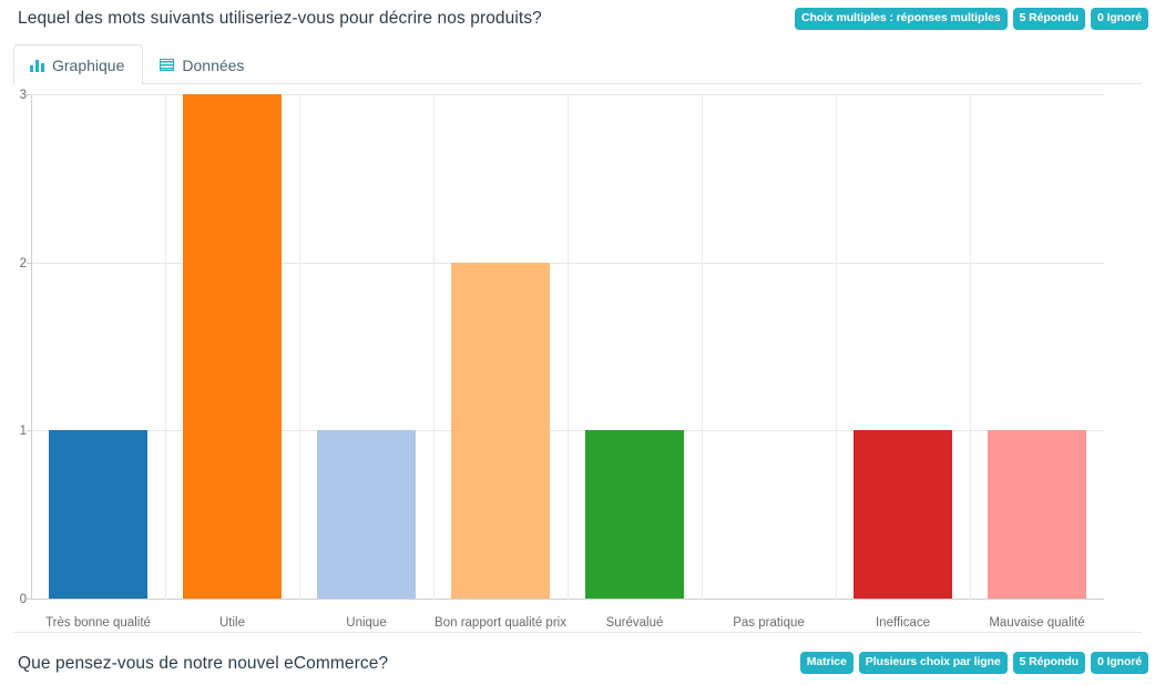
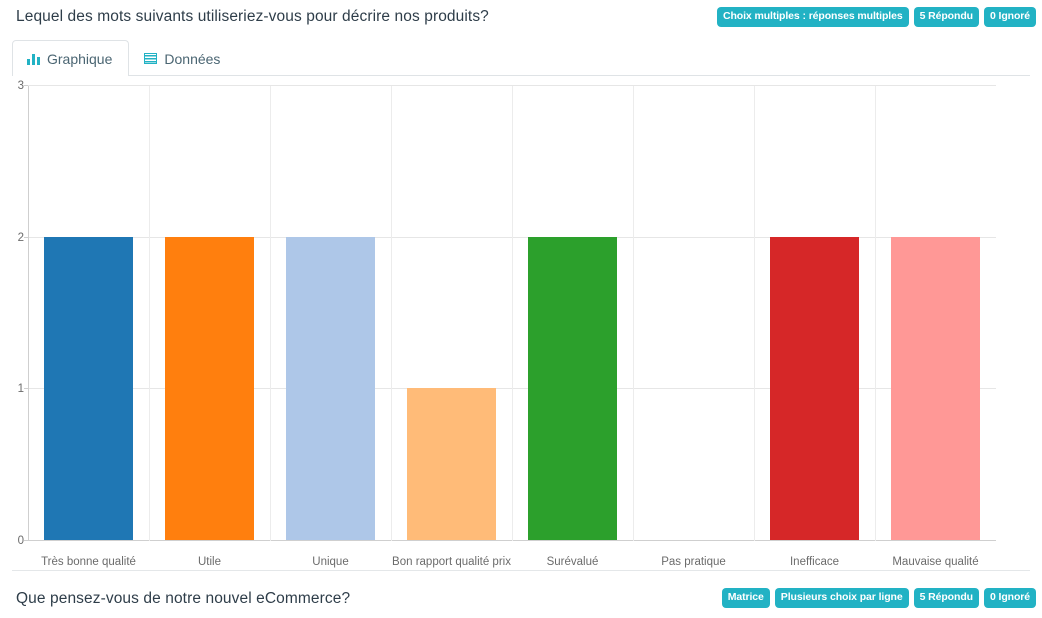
Très bonne qualité: 1 -> 2
Utile: 3 -> 2
Unique: 1 -> 2
Bon rapport qualité prix: 2 -> 1
Surévalué: 1 -> 2
Inefficace: 1 -> 2
Mauvaise qualité: 1 -> 2
